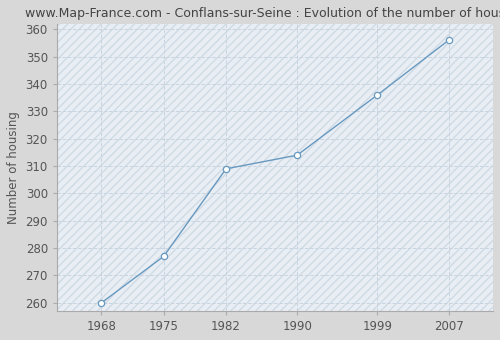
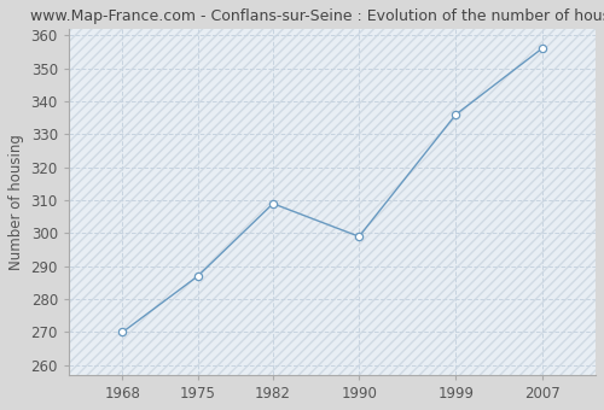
1968: 260 -> 270
1975: 277 -> 287
1990: 314 -> 299
